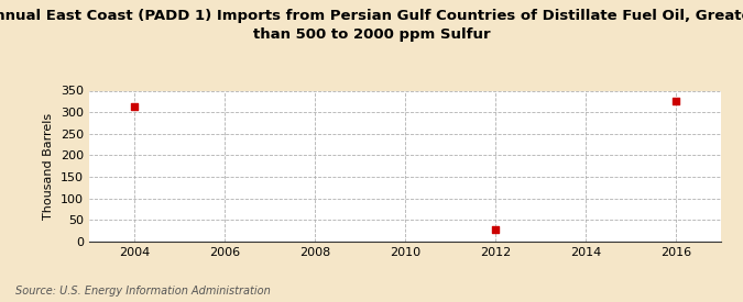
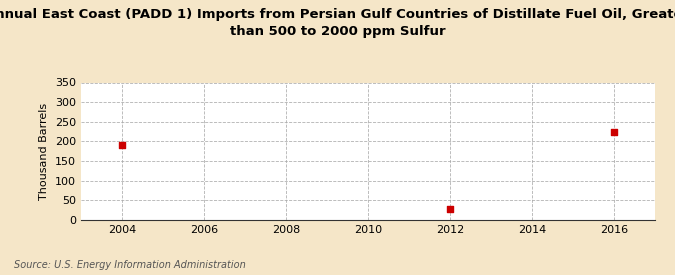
2004: 313 -> 190
2016: 325 -> 225
